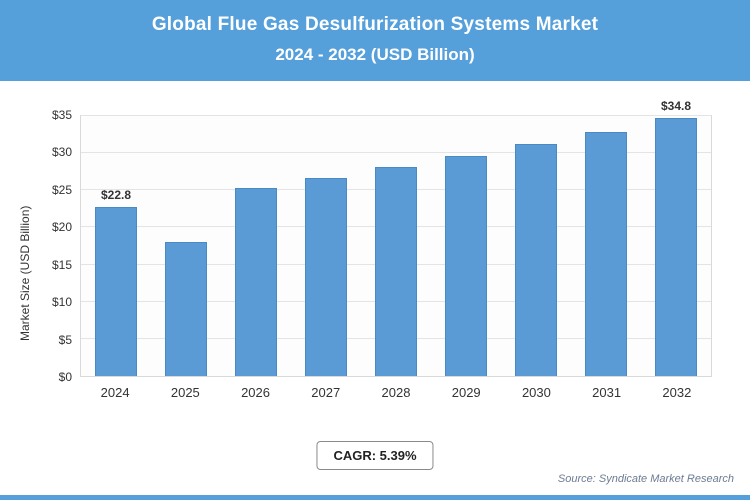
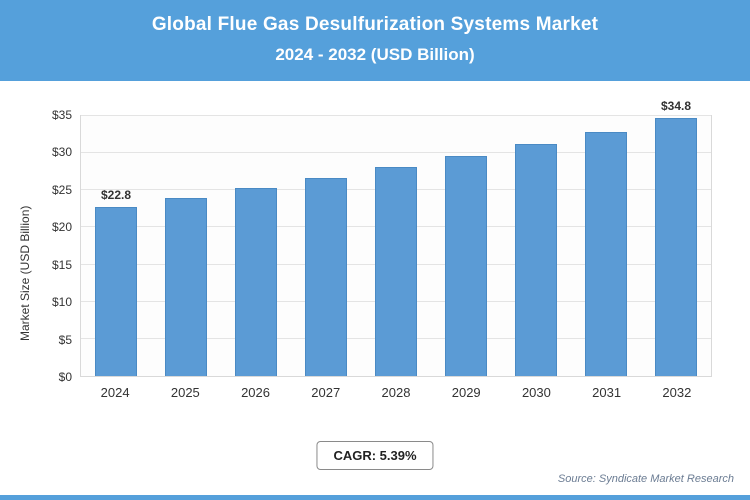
2025: $18 -> $24
